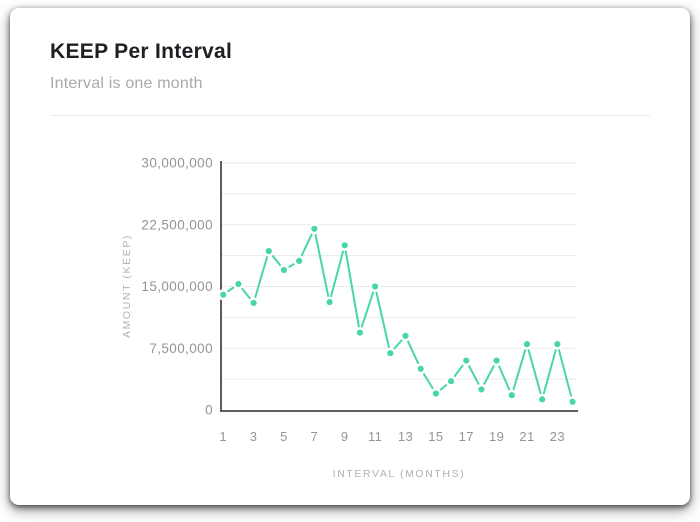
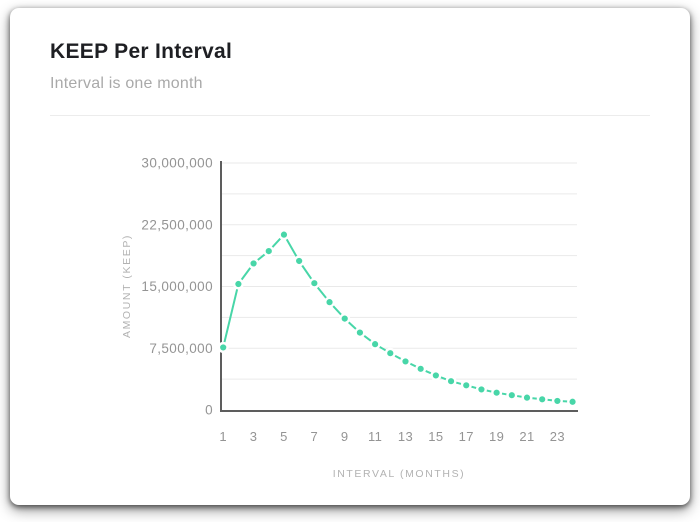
1: 14000000 -> 8000000
3: 13000000 -> 18000000
5: 17000000 -> 21000000
7: 22000000 -> 15000000
9: 20000000 -> 11000000
11: 15000000 -> 8000000
13: 9000000 -> 6000000
15: 2000000 -> 4000000
17: 6000000 -> 3000000
19: 6000000 -> 2000000
21: 8000000 -> 2000000
23: 8000000 -> 1000000
